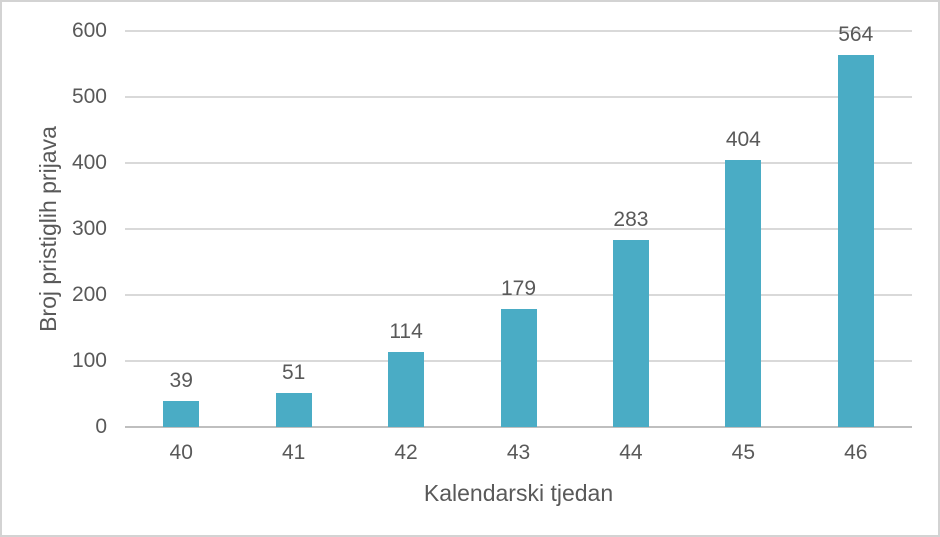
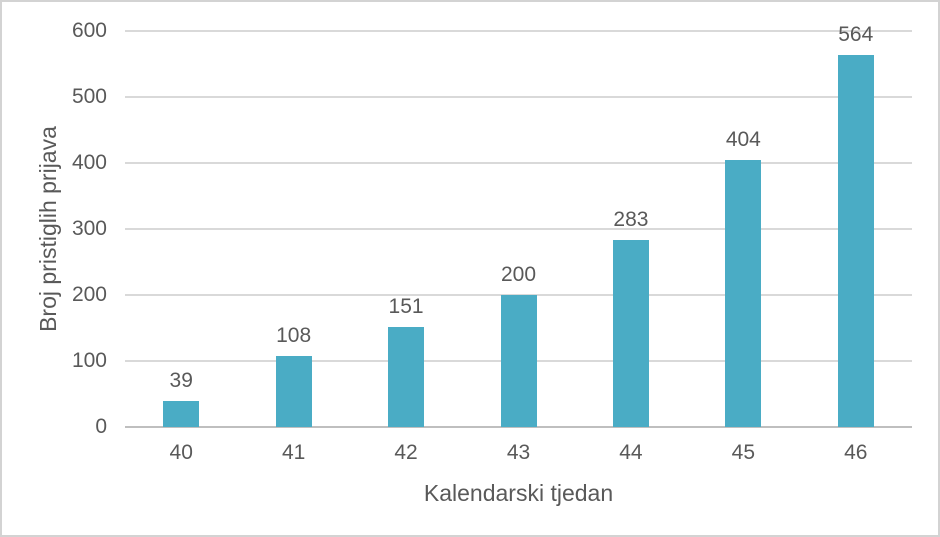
41: 51 -> 108
42: 114 -> 151
43: 179 -> 200
